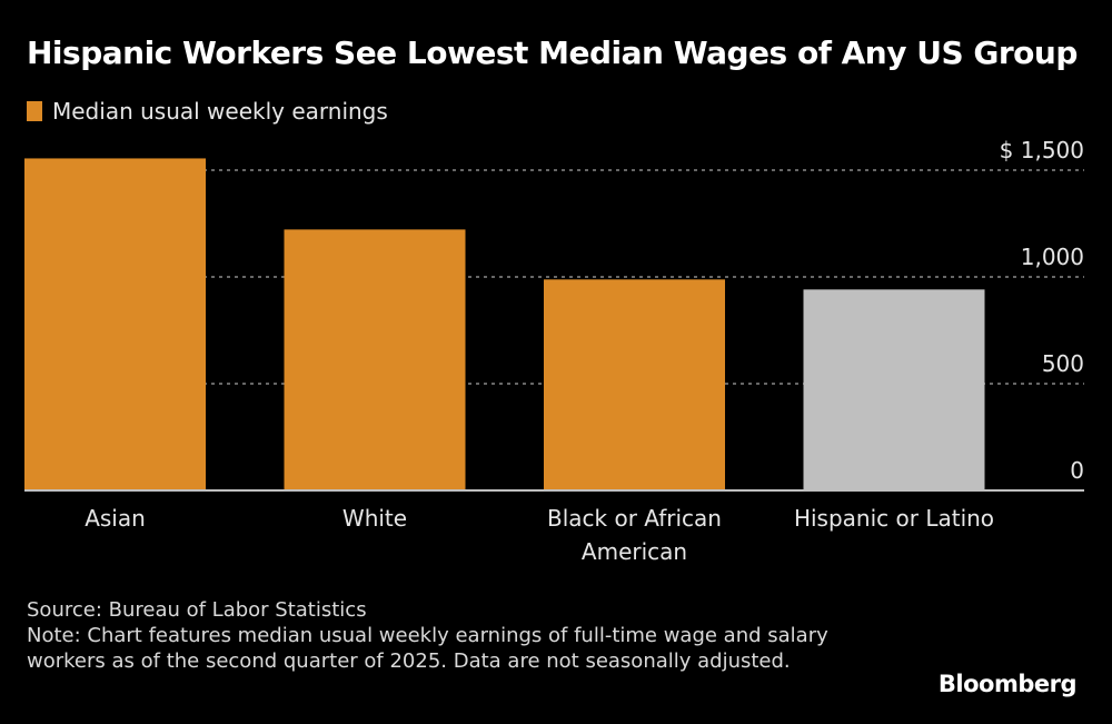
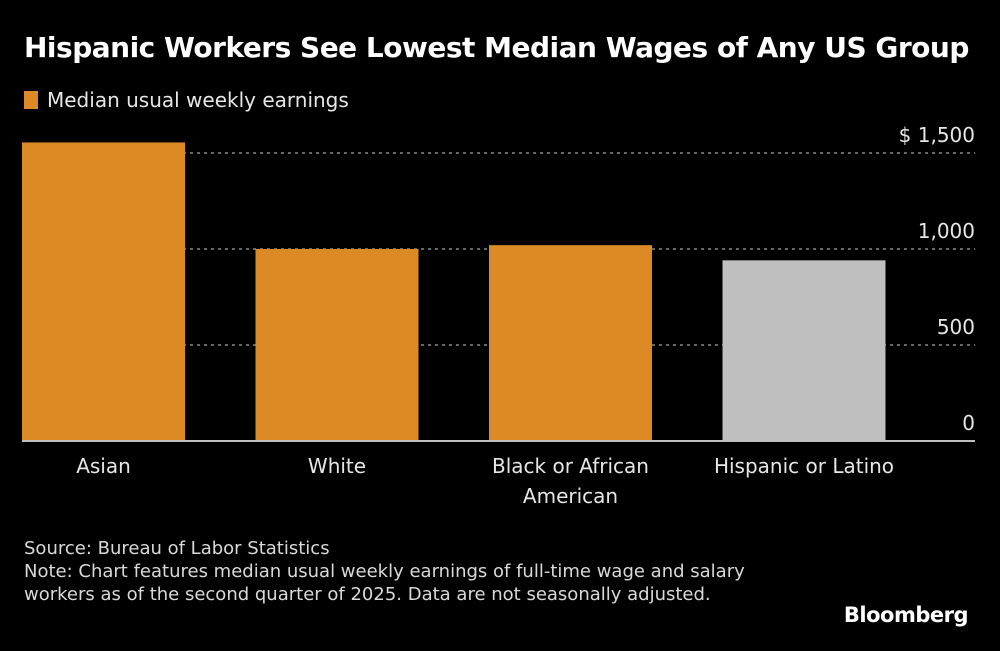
White: 1220 -> 1000
Black or African American: 990 -> 1020
